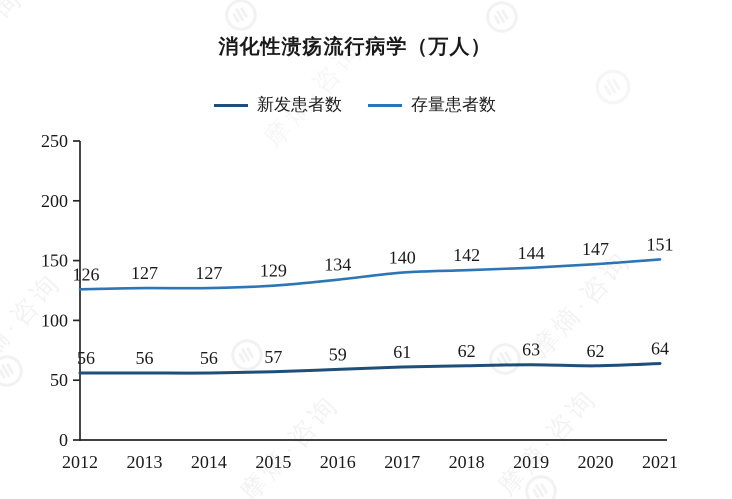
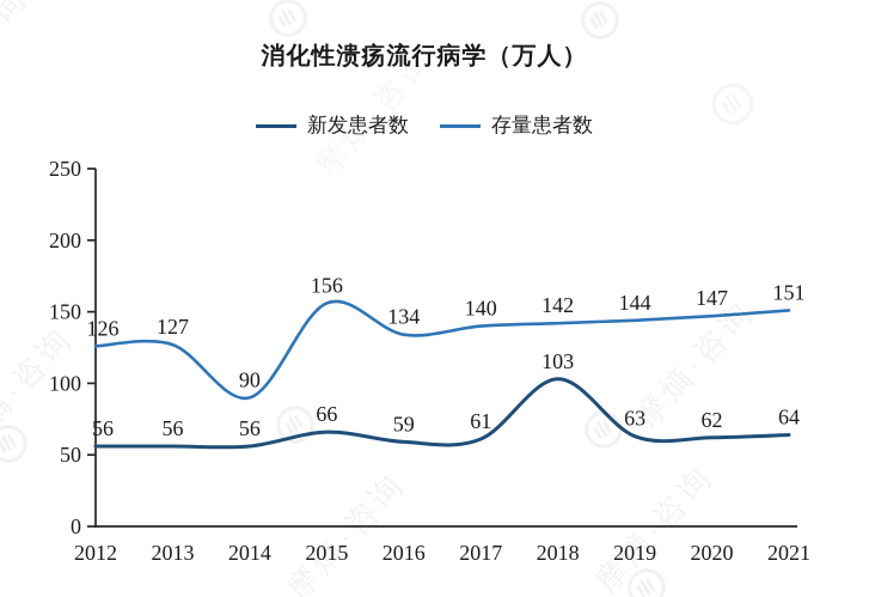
存量患者数/2014: 127 -> 90
新发患者数/2015: 57 -> 66
存量患者数/2015: 129 -> 156
新发患者数/2018: 62 -> 103
